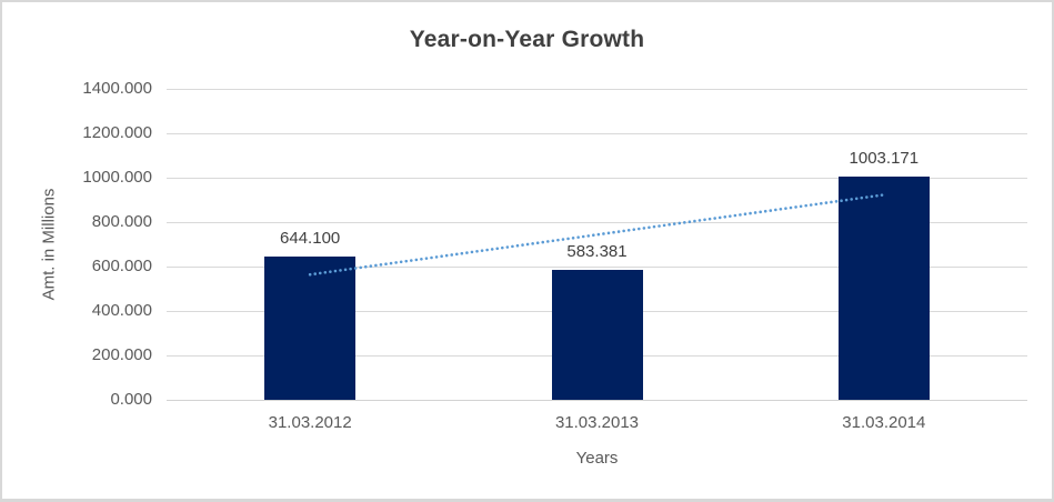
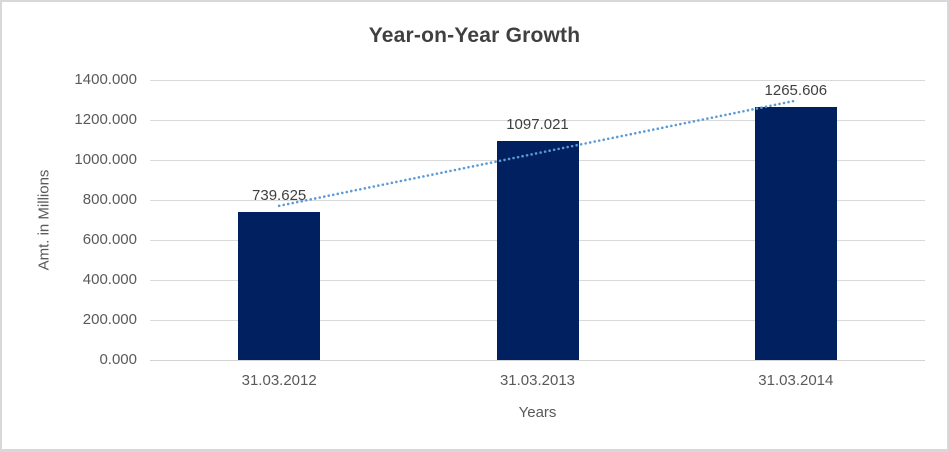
31.03.2012: 644.100 -> 739.625
31.03.2013: 583.381 -> 1097.021
31.03.2014: 1003.171 -> 1265.606
